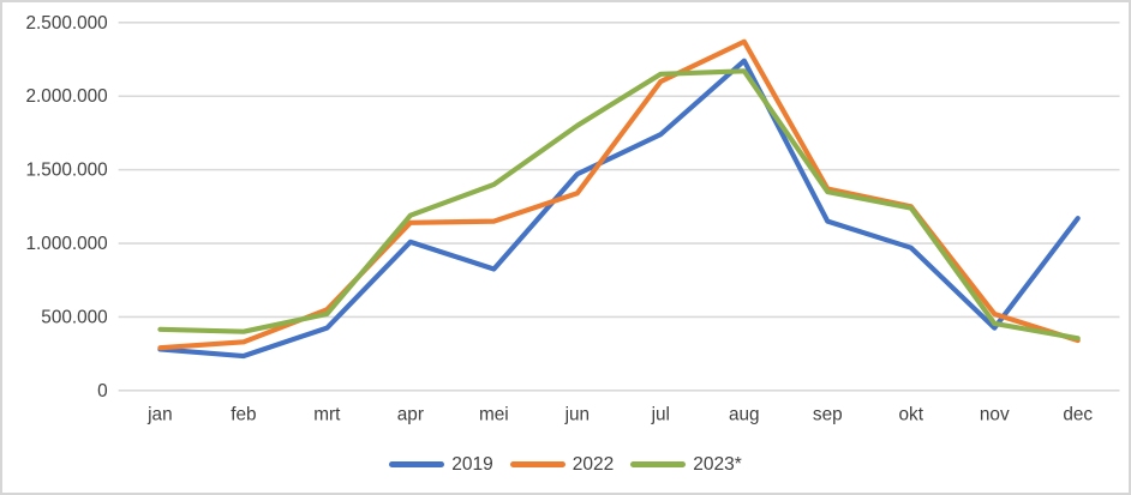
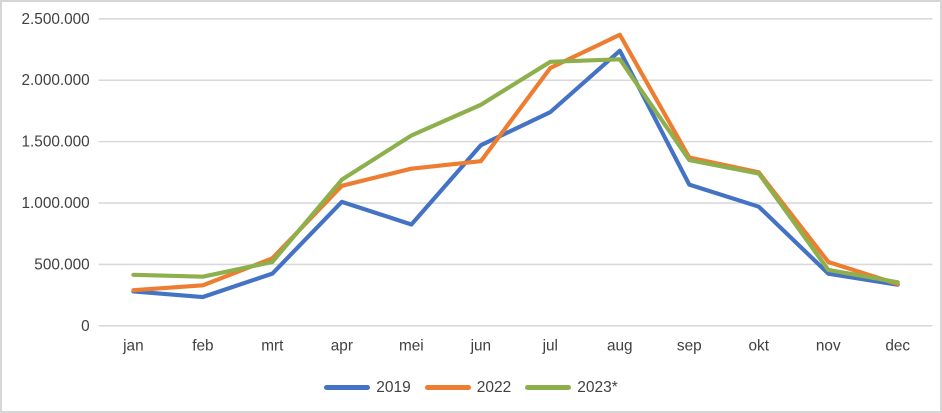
2022/mei: 1150000 -> 1280000
2023*/mei: 1400000 -> 1550000
2019/dec: 1170000 -> 340000
